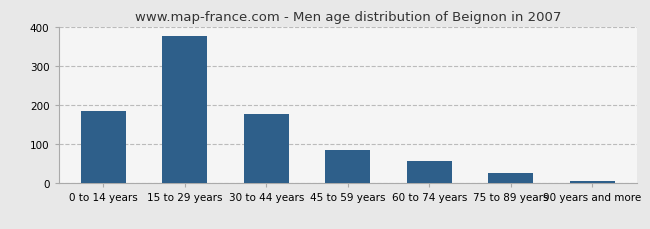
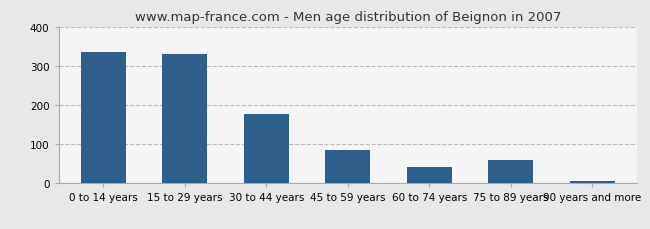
0 to 14 years: 185 -> 335
15 to 29 years: 375 -> 330
60 to 74 years: 55 -> 40
75 to 89 years: 26 -> 60
